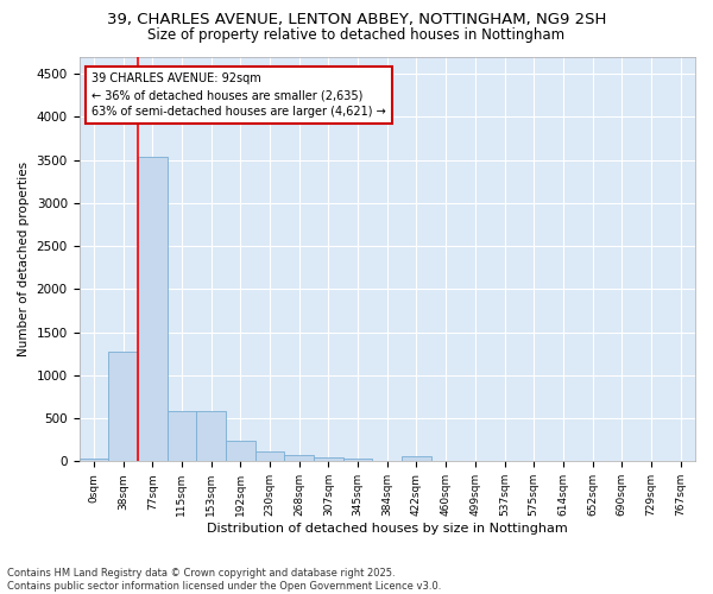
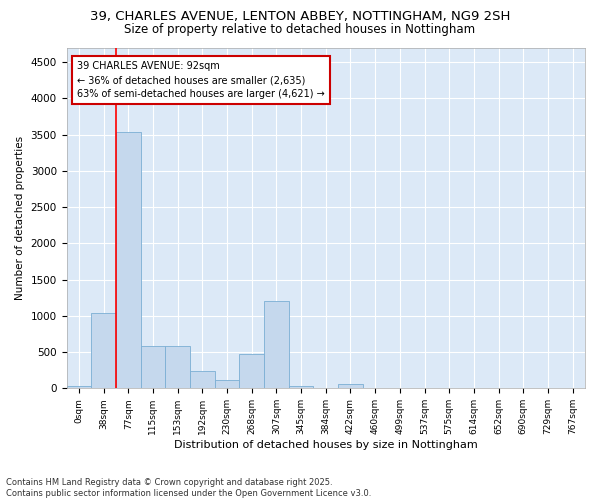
38sqm: 1280 -> 1040
268sqm: 80 -> 480
307sqm: 50 -> 1200
